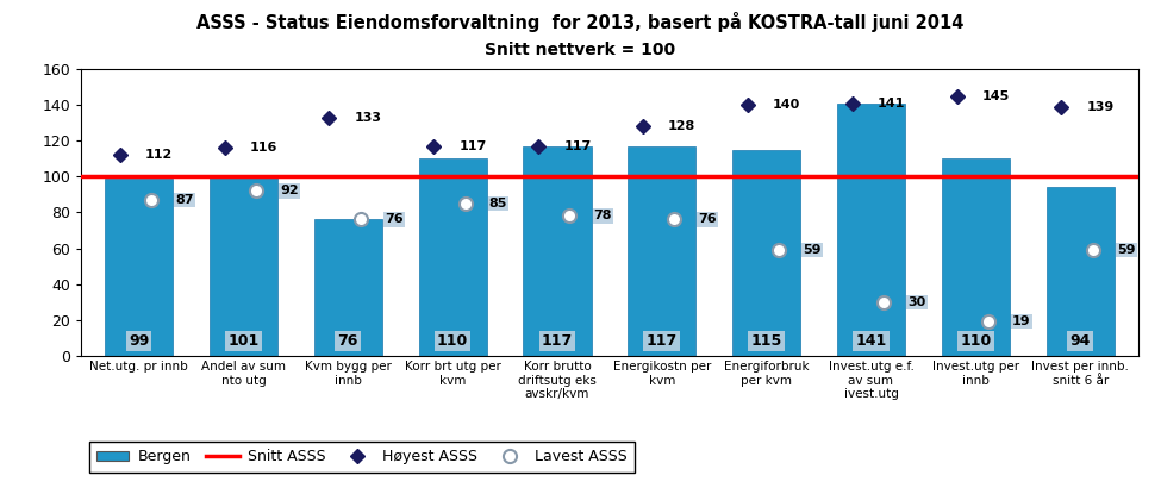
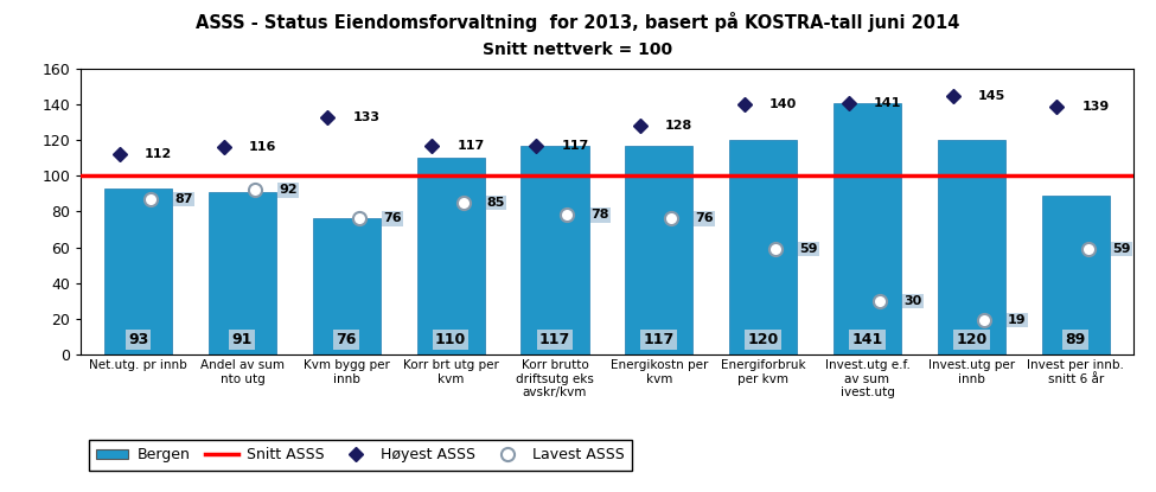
Net.utg. pr innb: 99 -> 93
Andel av sum nto utg: 101 -> 91
Energiforbruk per kvm: 115 -> 120
Invest.utg per innb: 110 -> 120
Invest per innb. snitt 6 år: 94 -> 89
